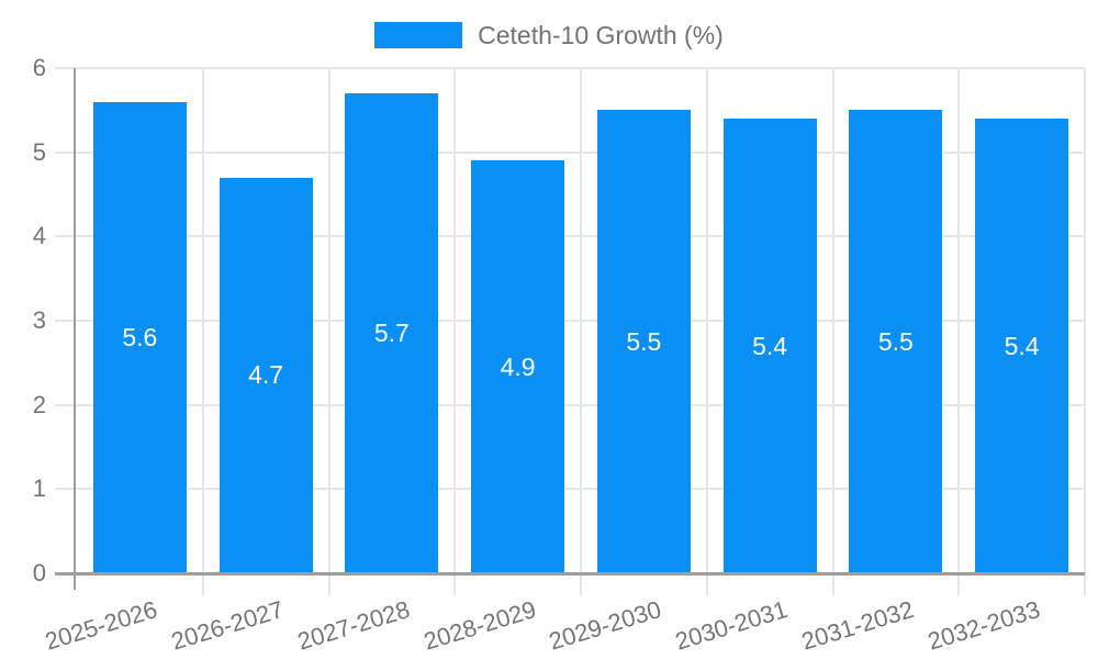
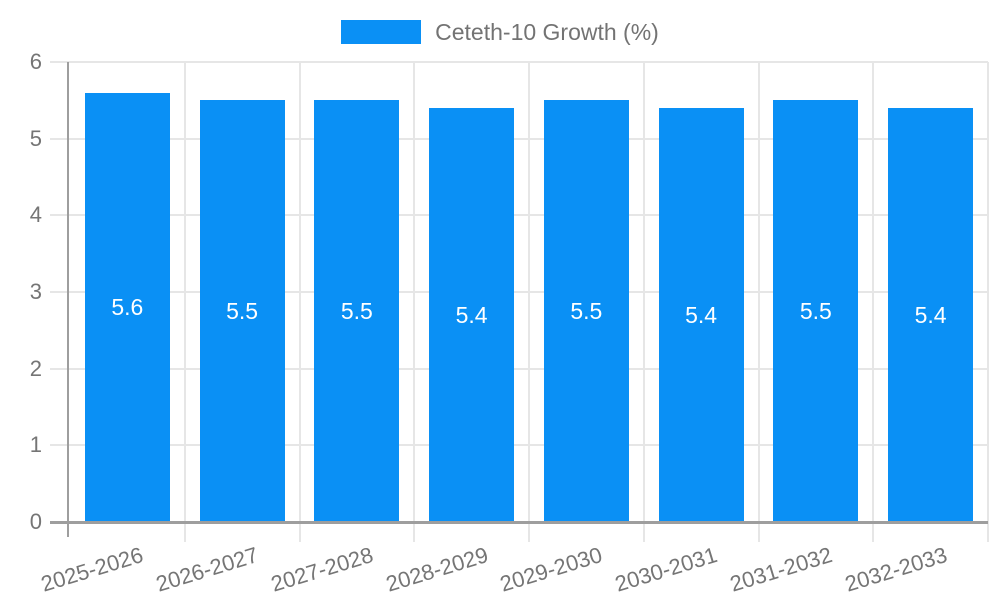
2026-2027: 4.7 -> 5.5
2027-2028: 5.7 -> 5.5
2028-2029: 4.9 -> 5.4
